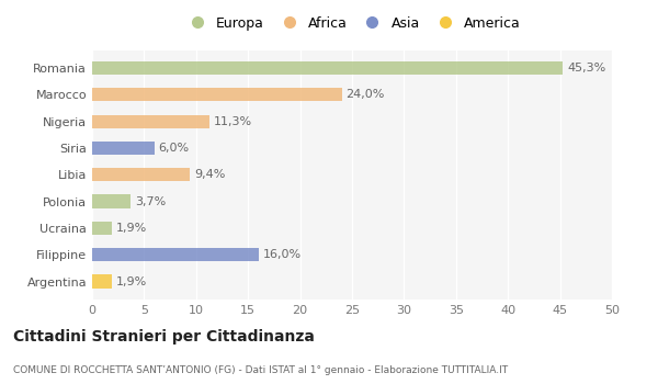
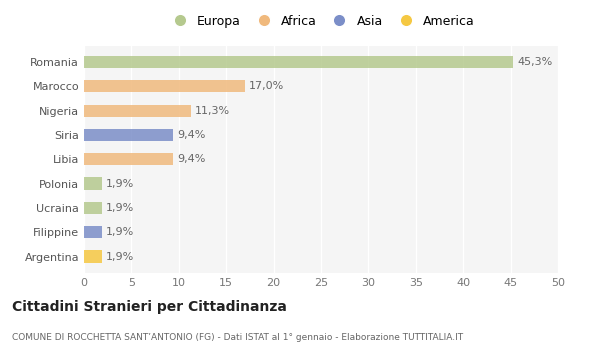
Marocco: 24,0% -> 17,0%
Siria: 6,0% -> 9,4%
Polonia: 3,7% -> 1,9%
Filippine: 16,0% -> 1,9%
